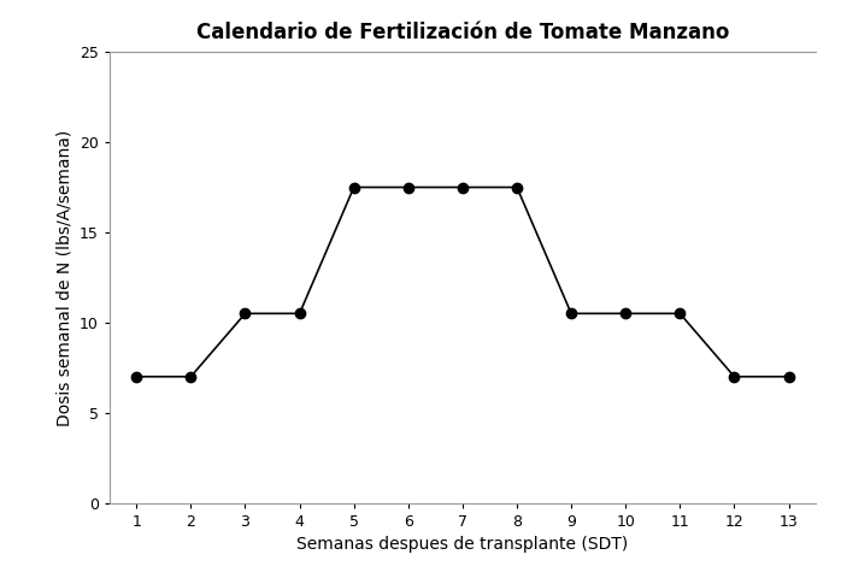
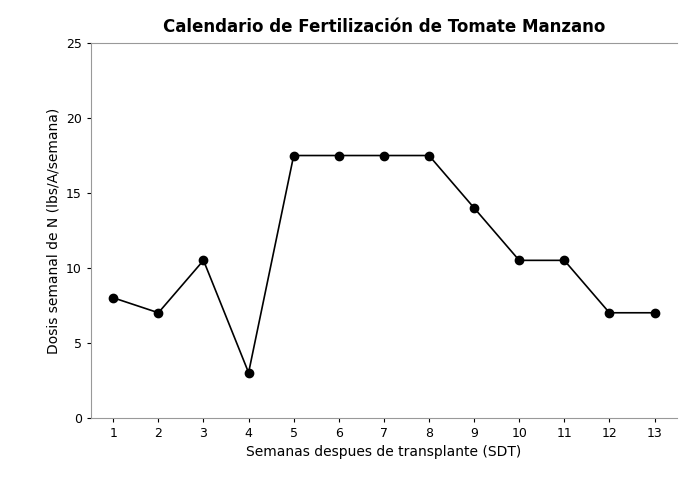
1: 7.0 -> 8.0
4: 10.5 -> 3.0
9: 10.5 -> 14.0
